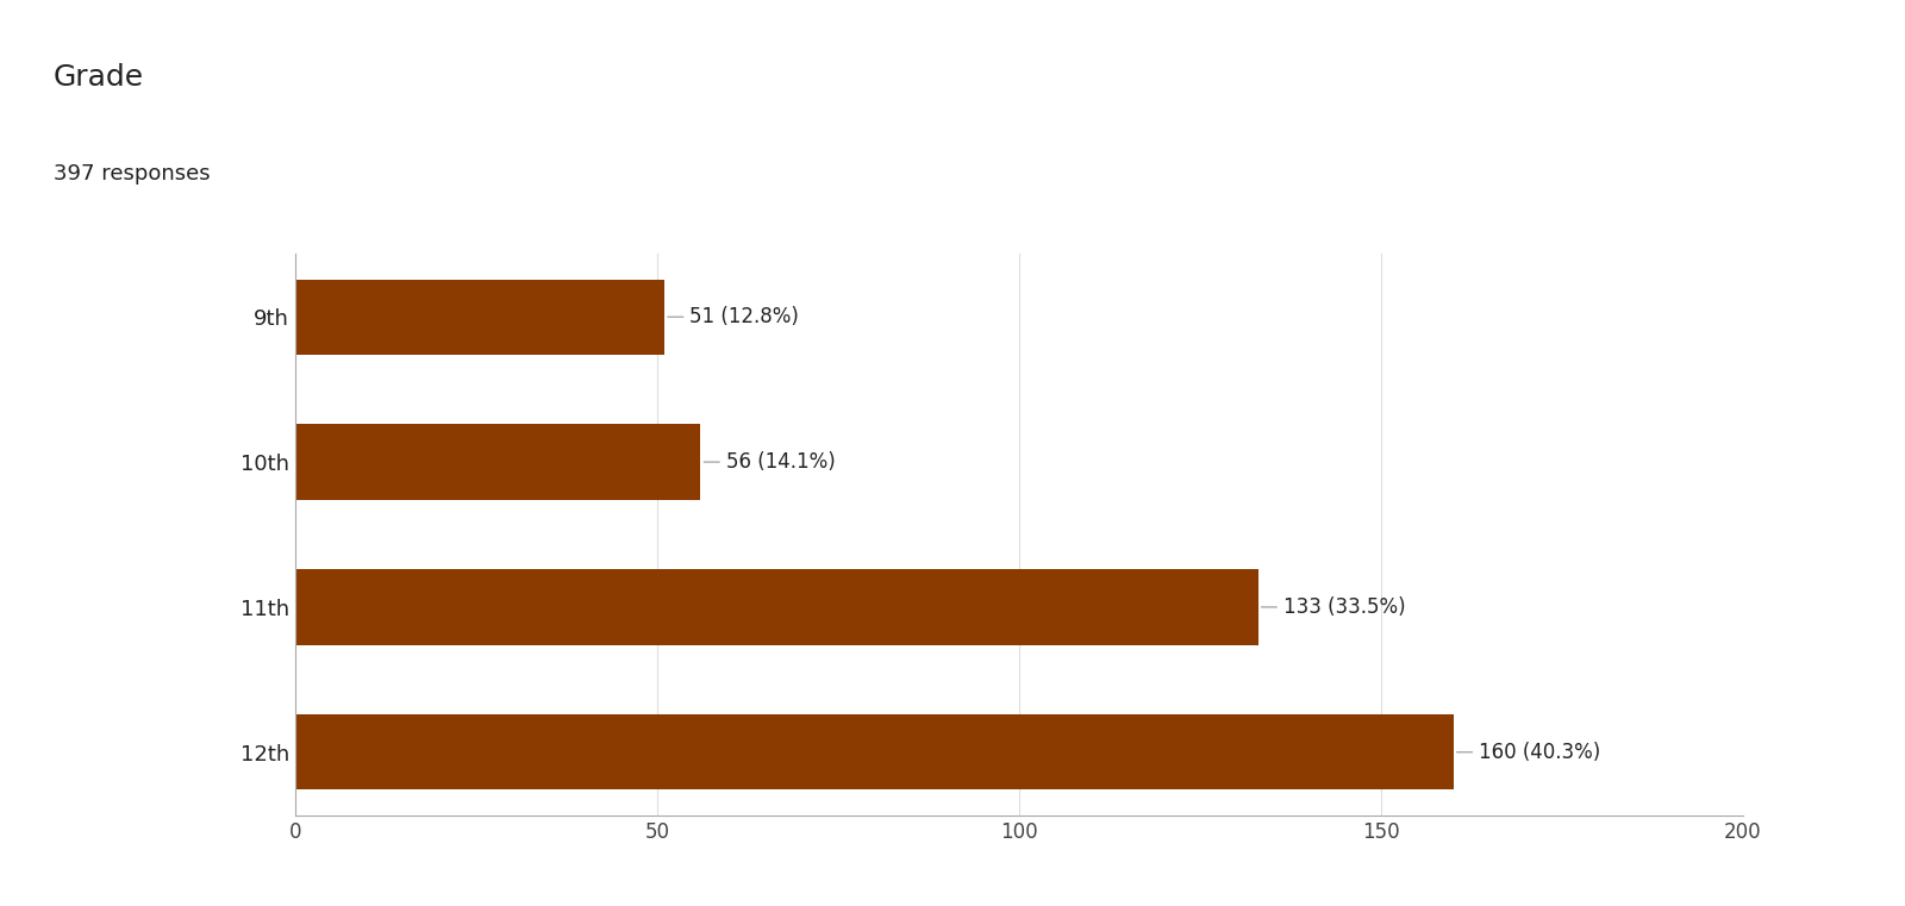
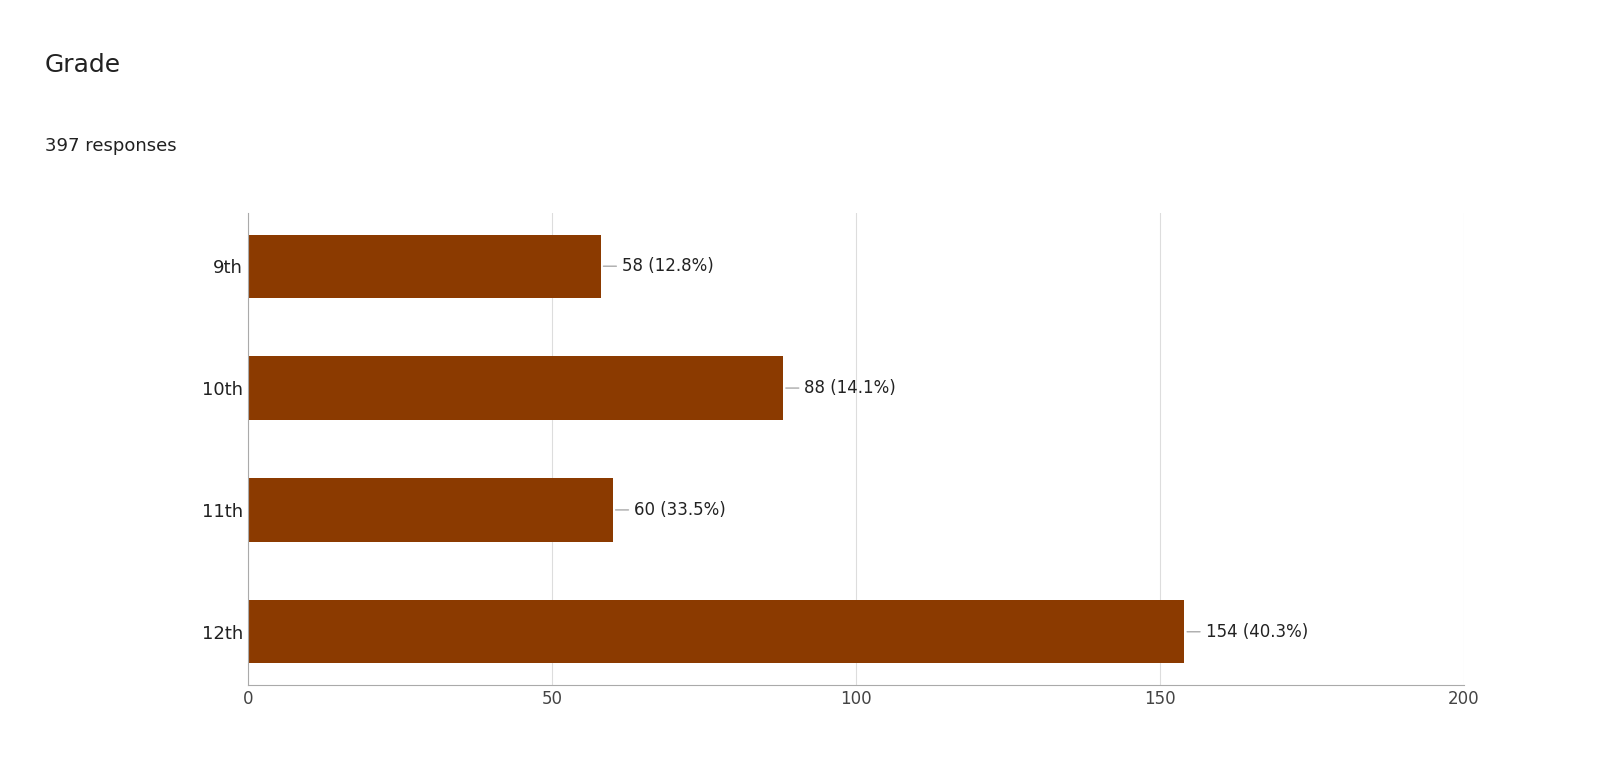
9th: 51 -> 58
10th: 56 -> 88
11th: 133 -> 60
12th: 160 -> 154
